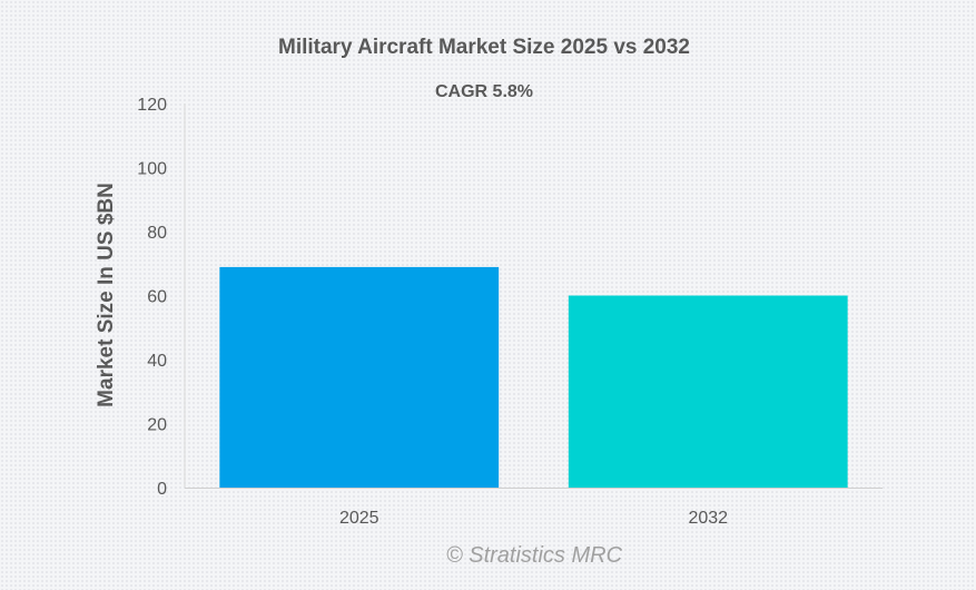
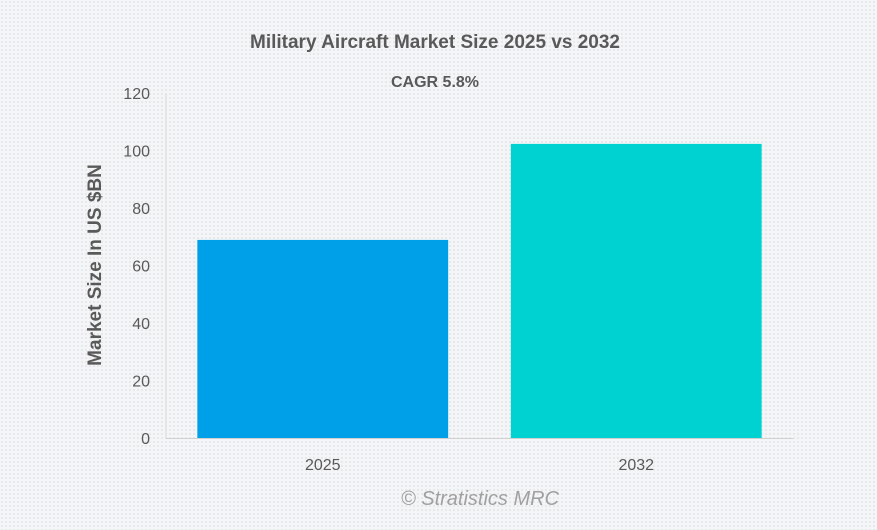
2032: 60 -> 102
